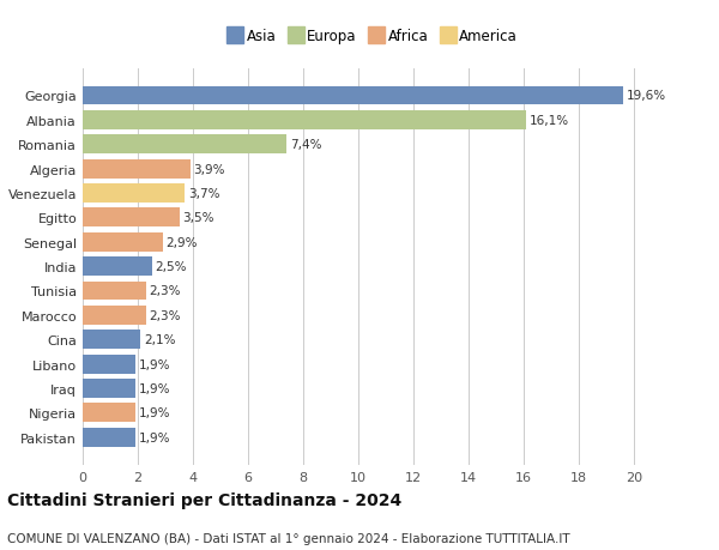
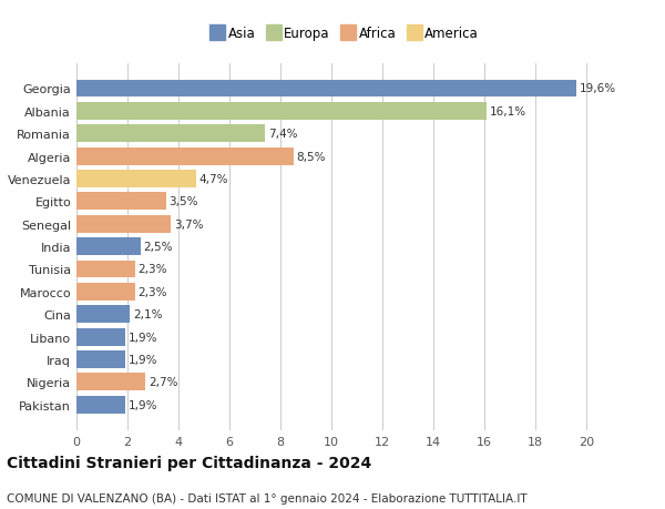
Algeria: 3,9% -> 8,5%
Venezuela: 3,7% -> 4,7%
Senegal: 2,9% -> 3,7%
Nigeria: 1,9% -> 2,7%
